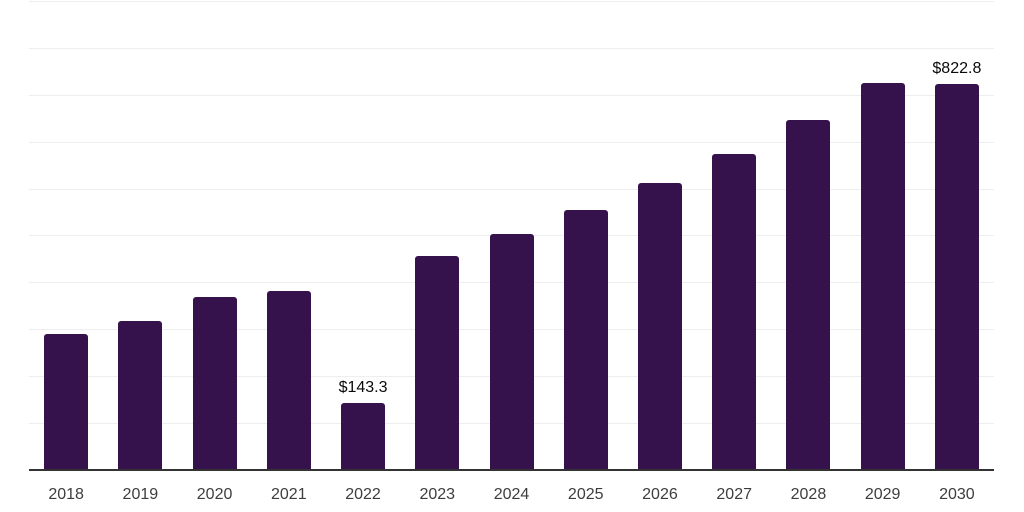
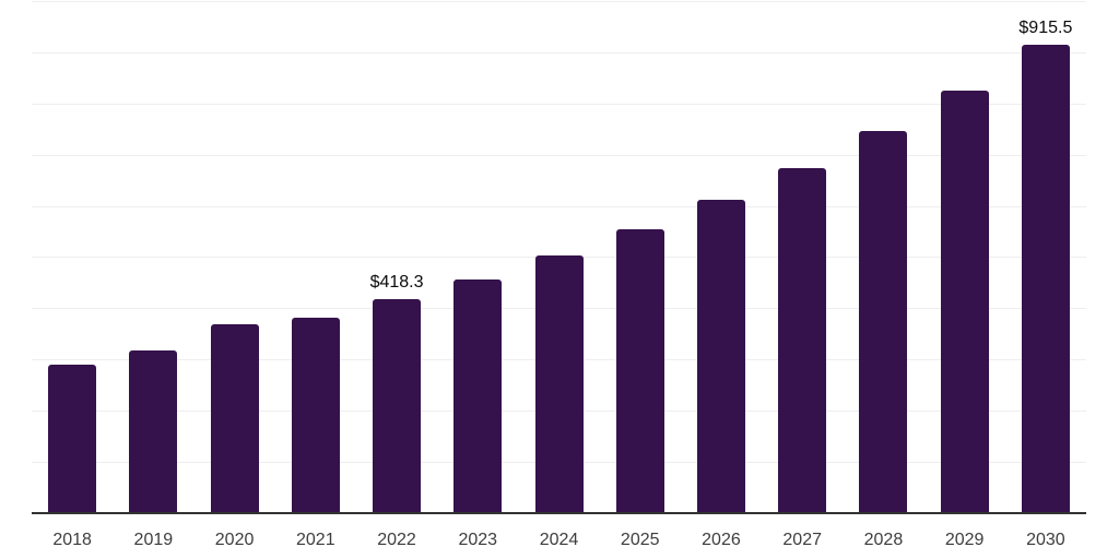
2022: $143.3 -> $418.3
2030: $822.8 -> $915.5
